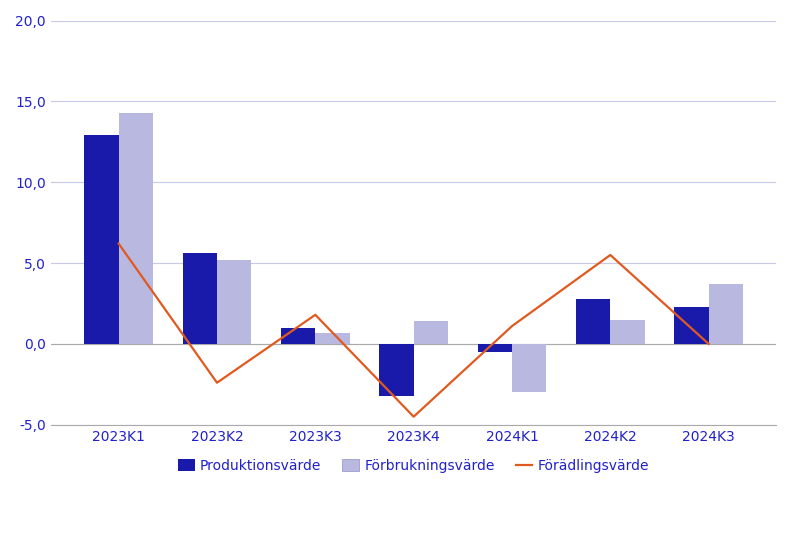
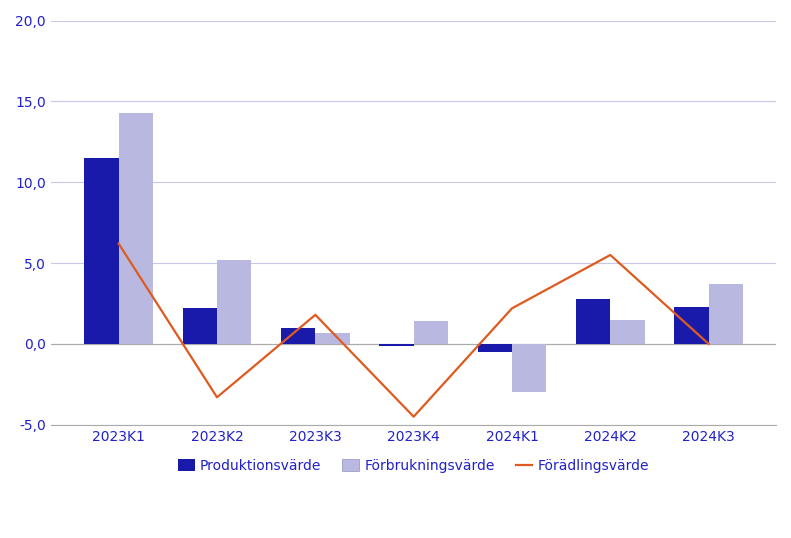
Produktionsvärde/2023K1: 12,9 -> 11,5
Produktionsvärde/2023K2: 5,6 -> 2,2
Förädlingsvärde/2023K2: -2,4 -> -3,3
Produktionsvärde/2023K4: -3,2 -> -0,1
Förädlingsvärde/2024K1: 1,1 -> 2,2
